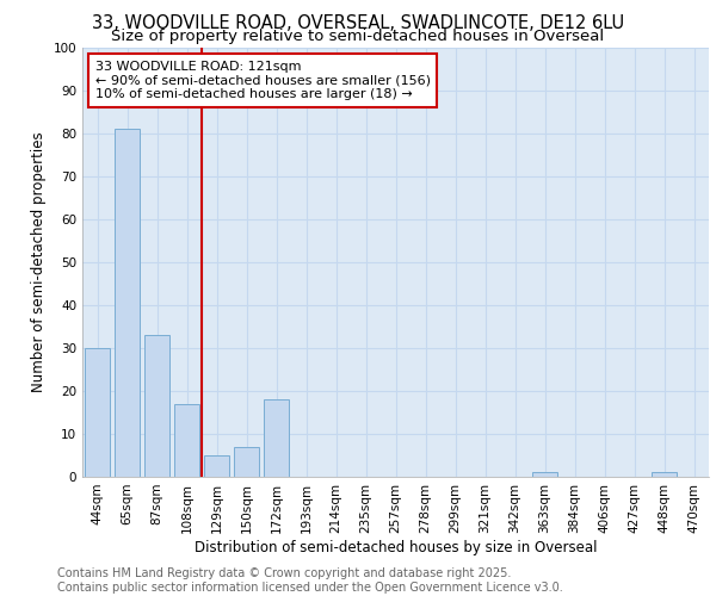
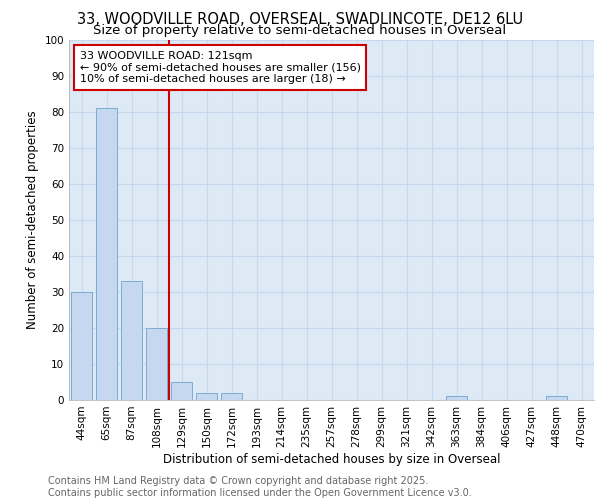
108sqm: 17 -> 20
150sqm: 7 -> 2
172sqm: 18 -> 2
